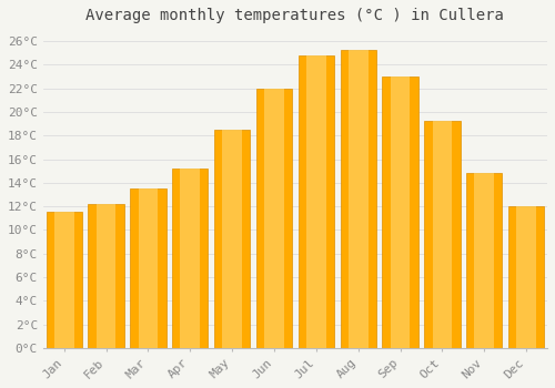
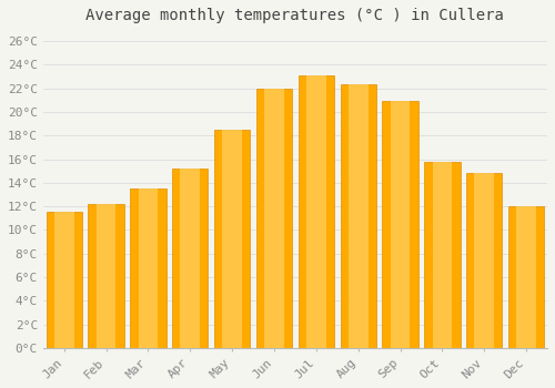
Jul: 24.8°C -> 23.1°C
Aug: 25.2°C -> 22.3°C
Sep: 23.0°C -> 20.9°C
Oct: 19.2°C -> 15.8°C
